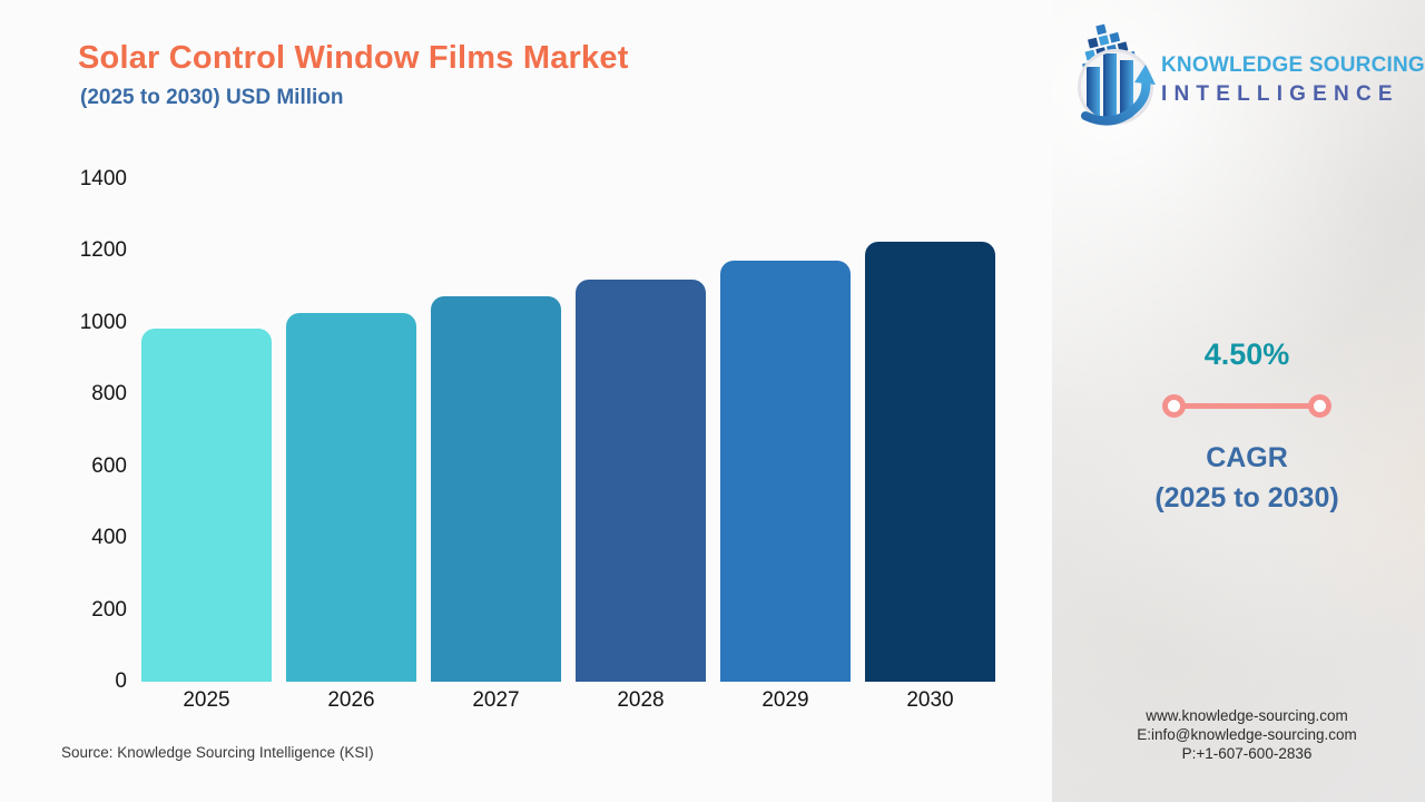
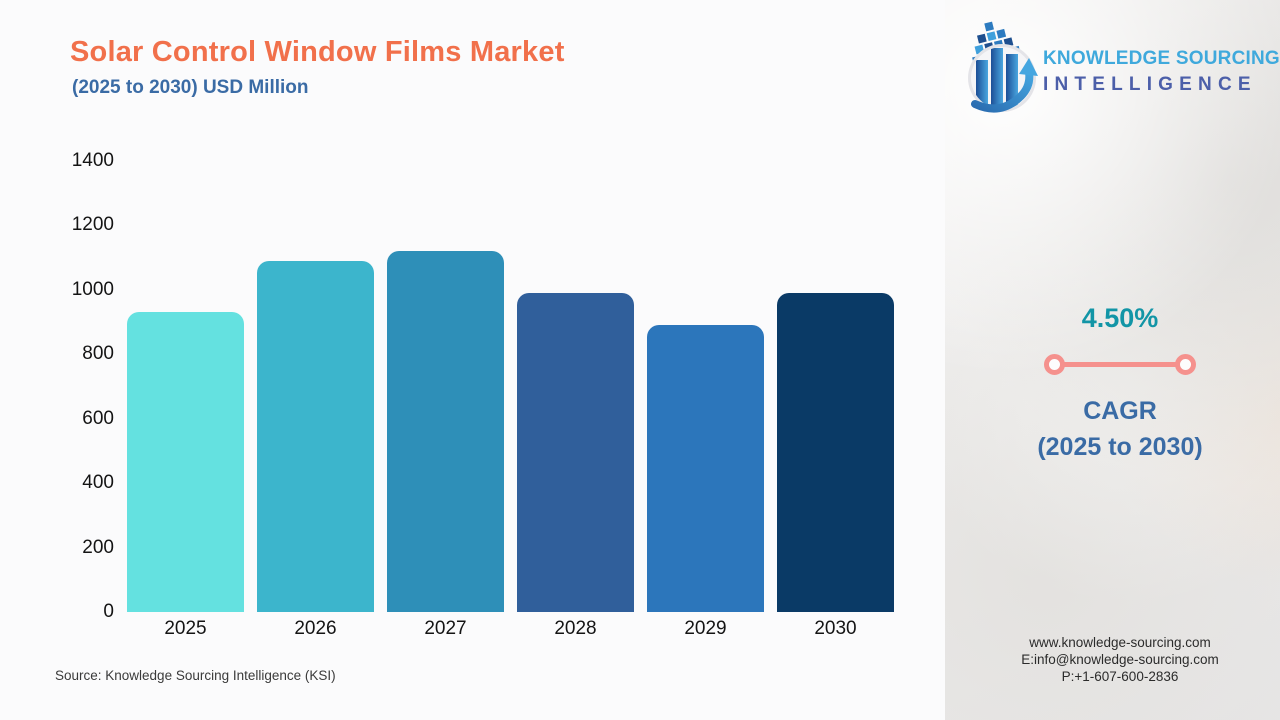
2025: 980 -> 930
2026: 1030 -> 1090
2027: 1070 -> 1120
2028: 1120 -> 990
2029: 1170 -> 890
2030: 1230 -> 990
